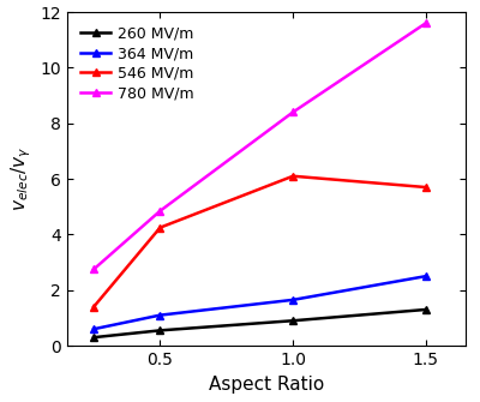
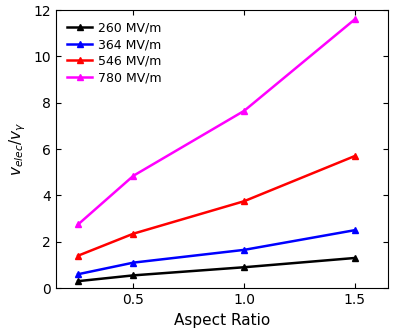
546 MV/m/0.5: 4.25 -> 2.35
546 MV/m/1.0: 6.10 -> 3.75
780 MV/m/1.0: 8.40 -> 7.65
